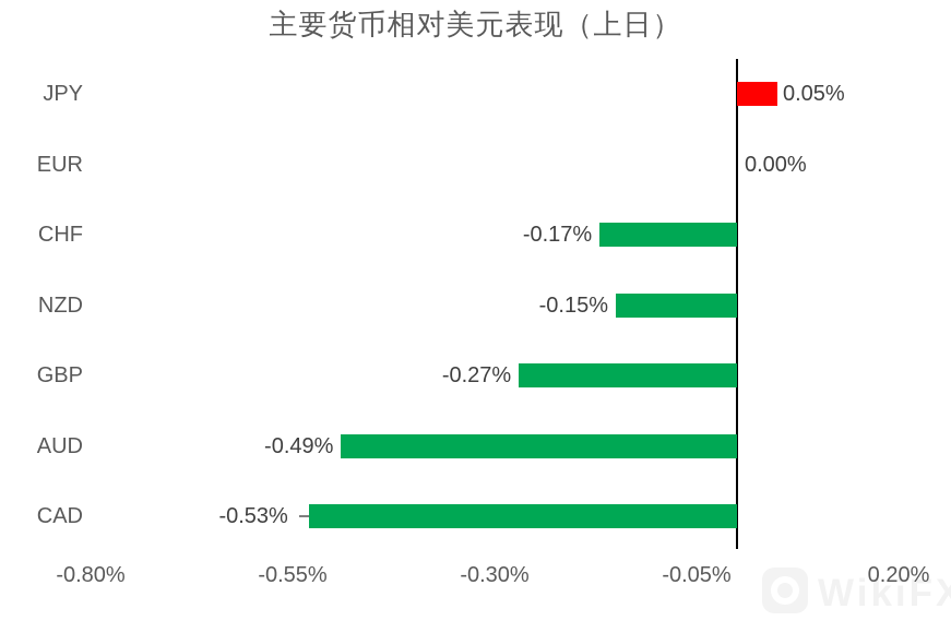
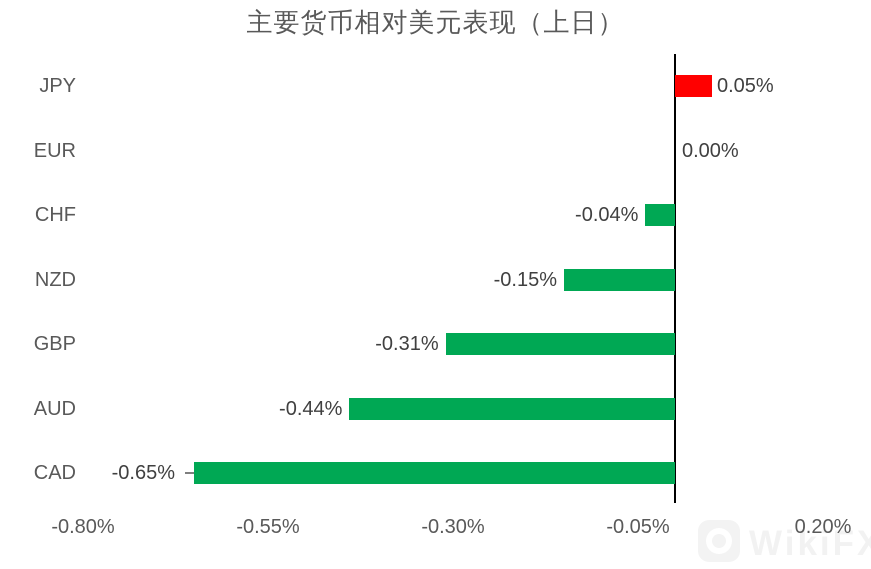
CHF: -0.17% -> -0.04%
GBP: -0.27% -> -0.31%
AUD: -0.49% -> -0.44%
CAD: -0.53% -> -0.65%
